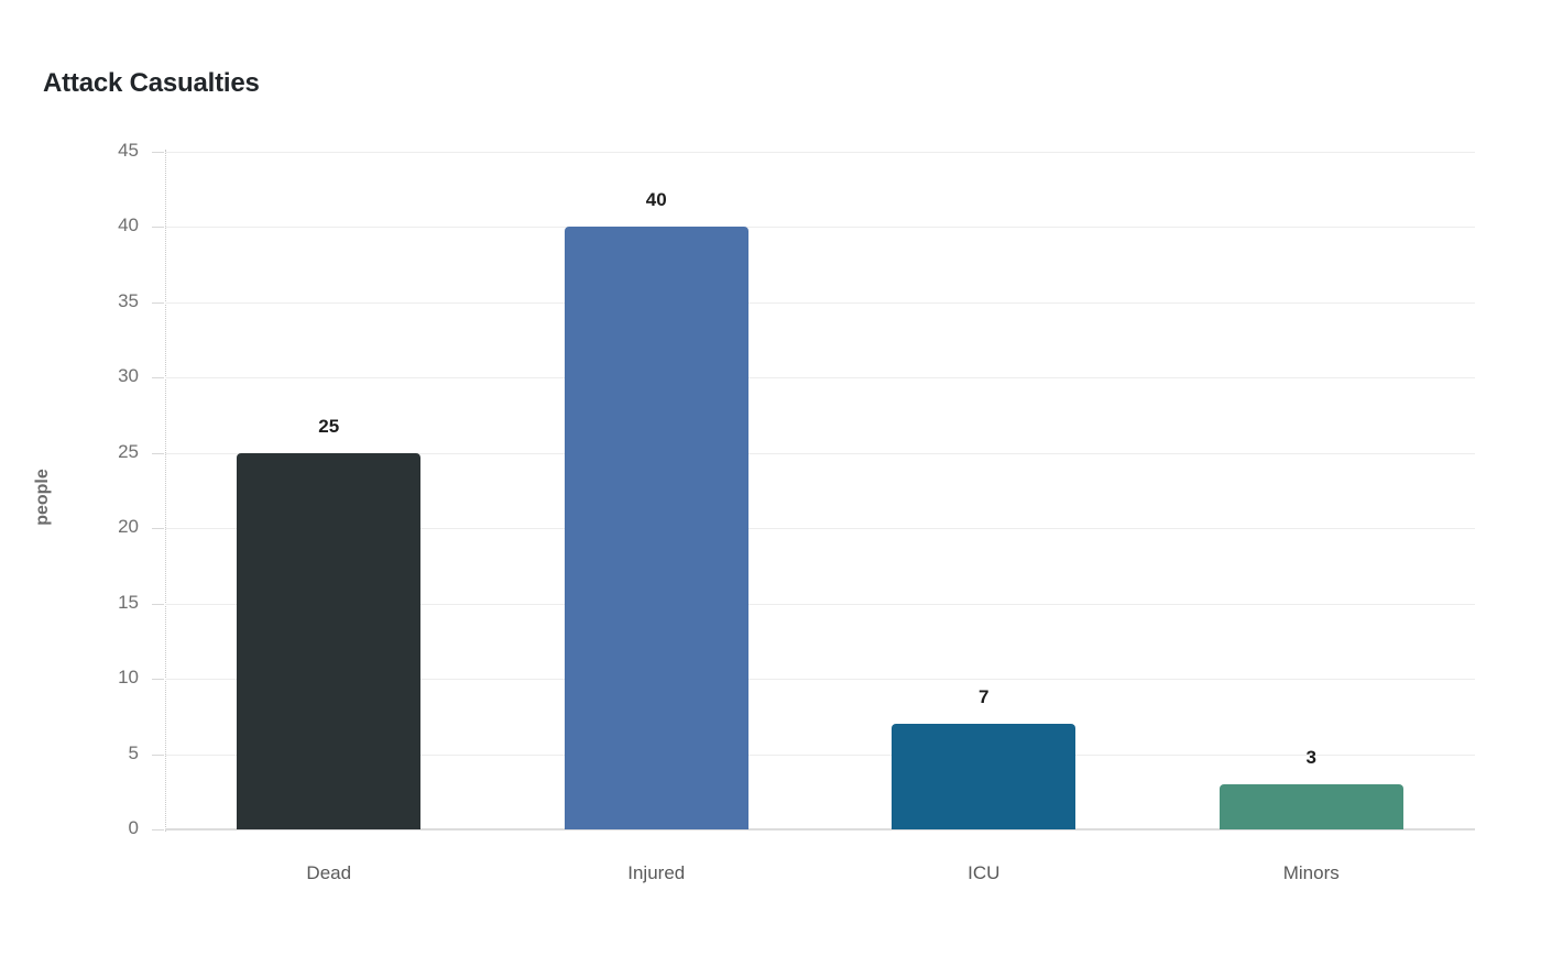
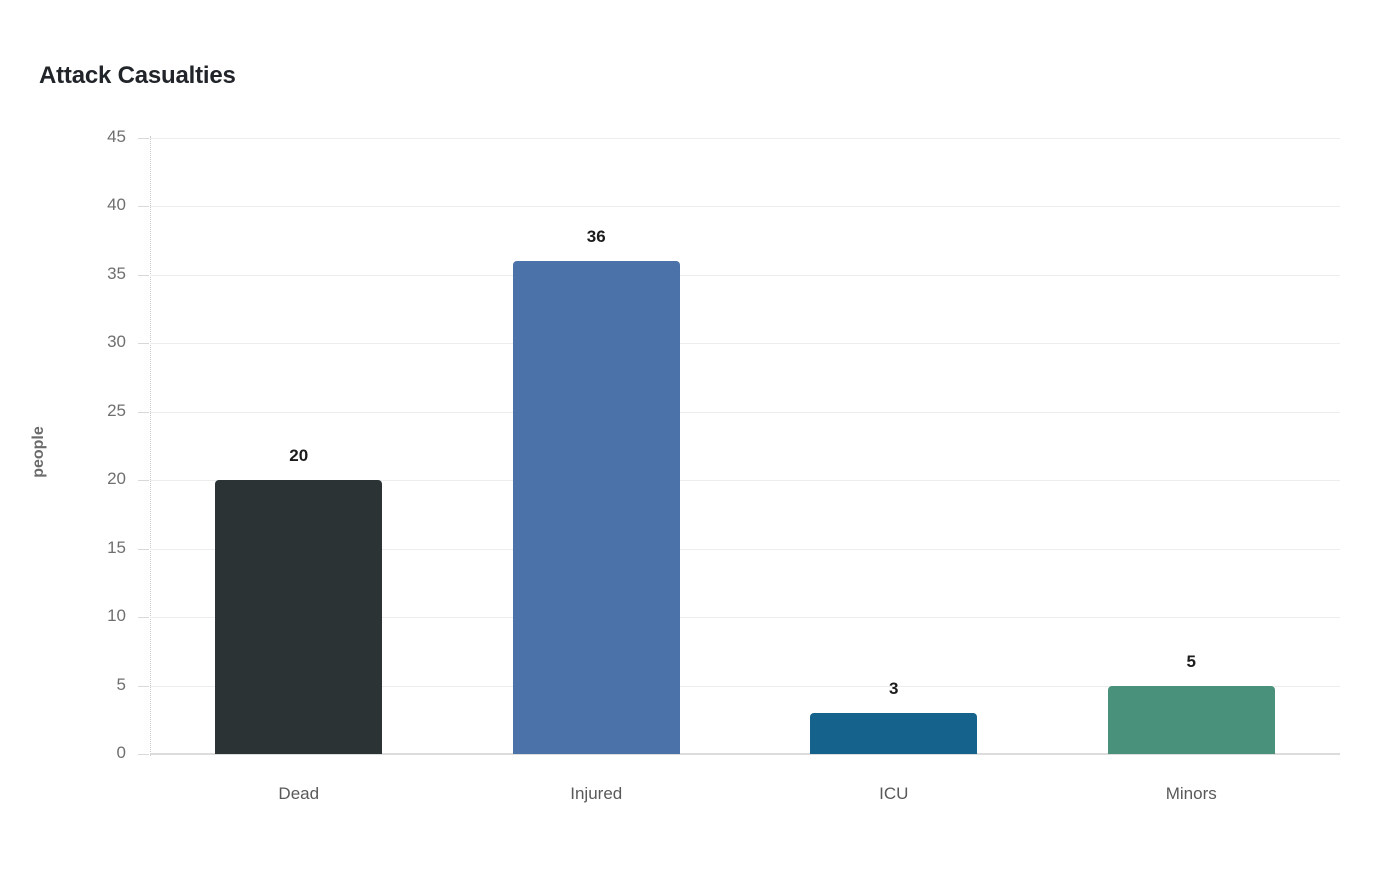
Dead: 25 -> 20
Injured: 40 -> 36
ICU: 7 -> 3
Minors: 3 -> 5
